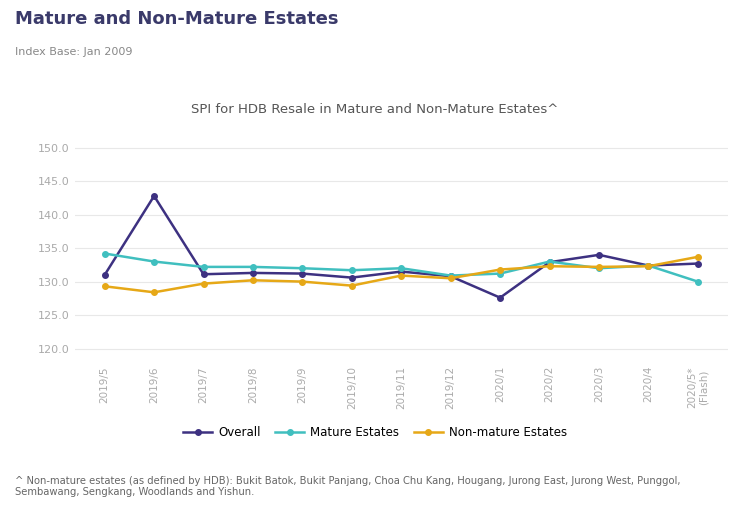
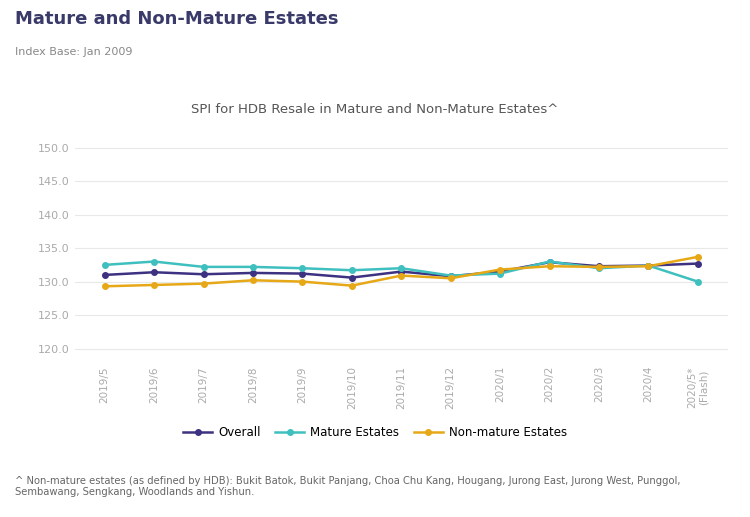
Mature Estates/2019/5: 134.2 -> 132.5
Overall/2019/6: 142.8 -> 131.4
Non-mature Estates/2019/6: 128.4 -> 129.5
Overall/2020/1: 127.6 -> 131.5
Overall/2020/3: 134.0 -> 132.3
